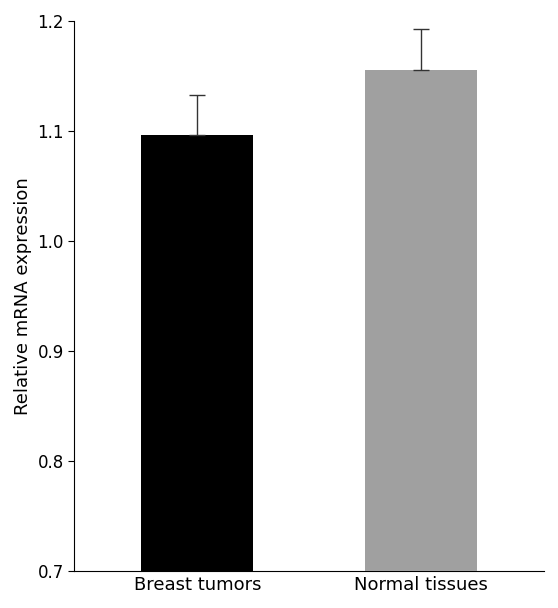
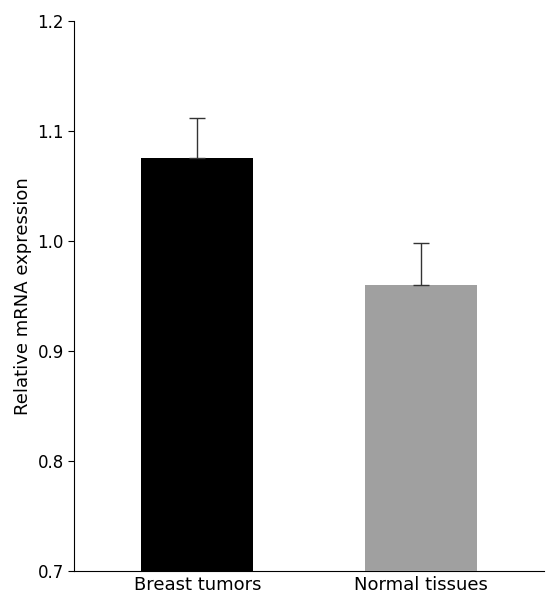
Breast tumors: 1.096 -> 1.075
Normal tissues: 1.155 -> 0.960
